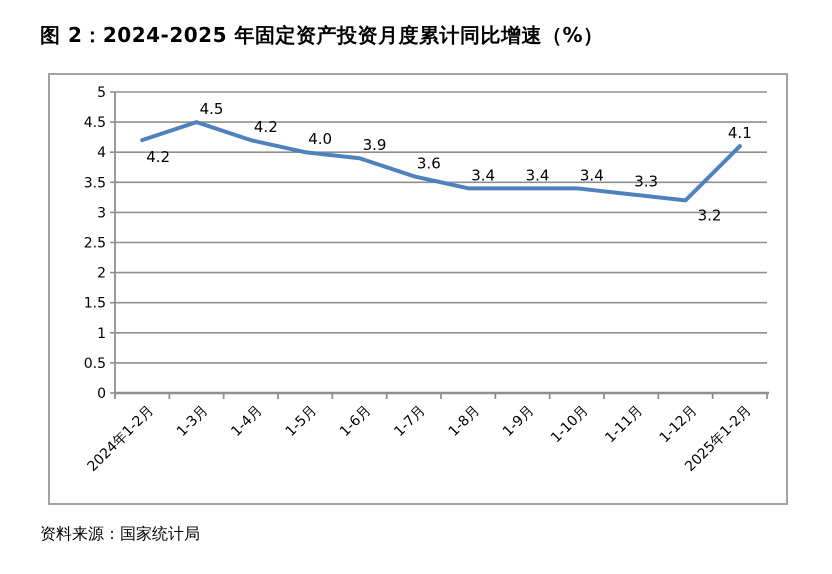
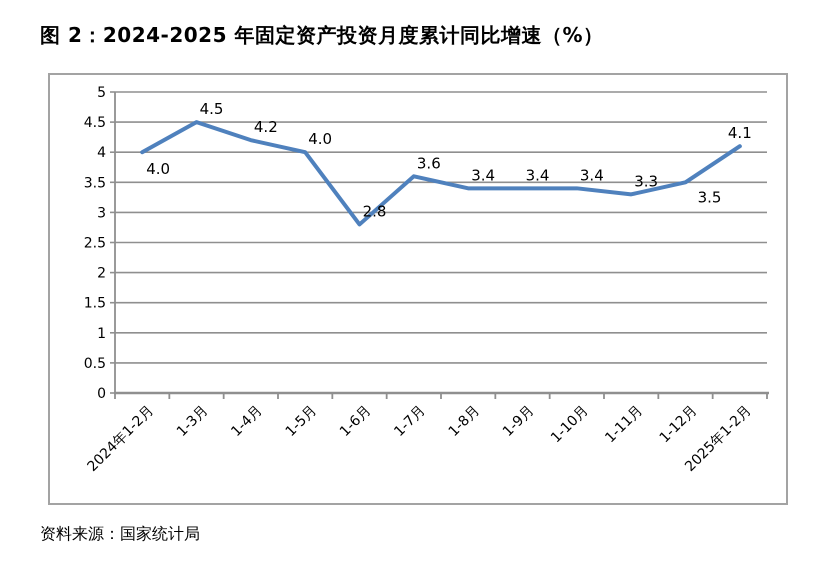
2024年1-2月: 4.2 -> 4.0
1-6月: 3.9 -> 2.8
1-12月: 3.2 -> 3.5
